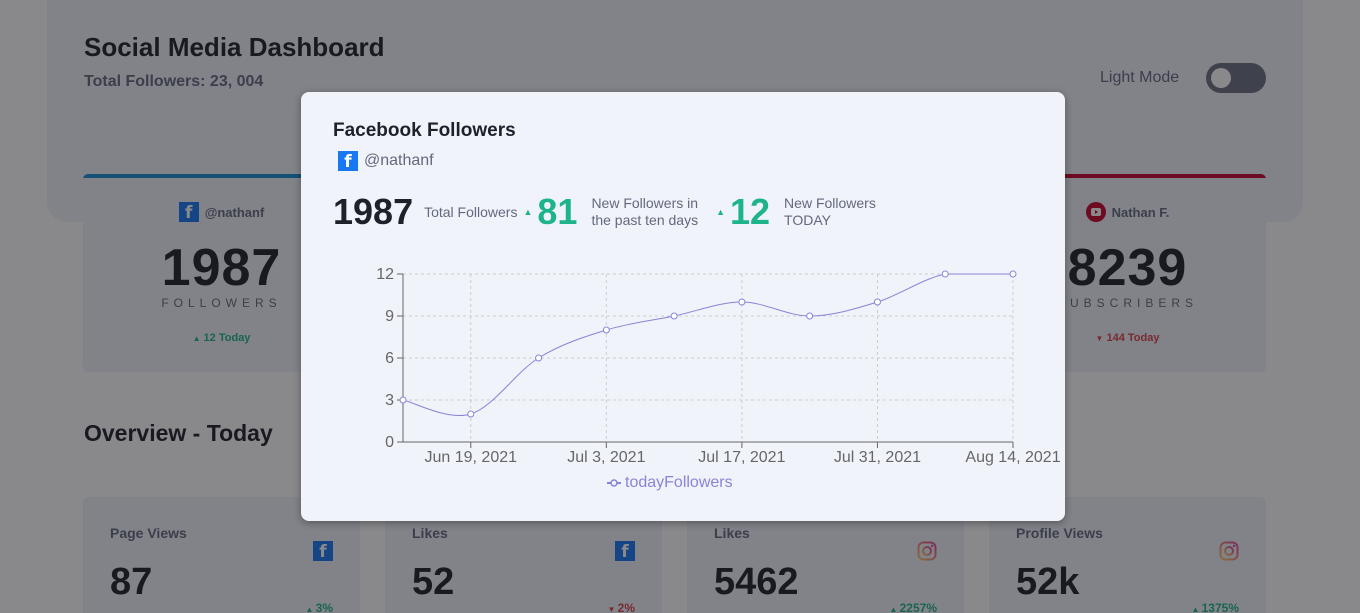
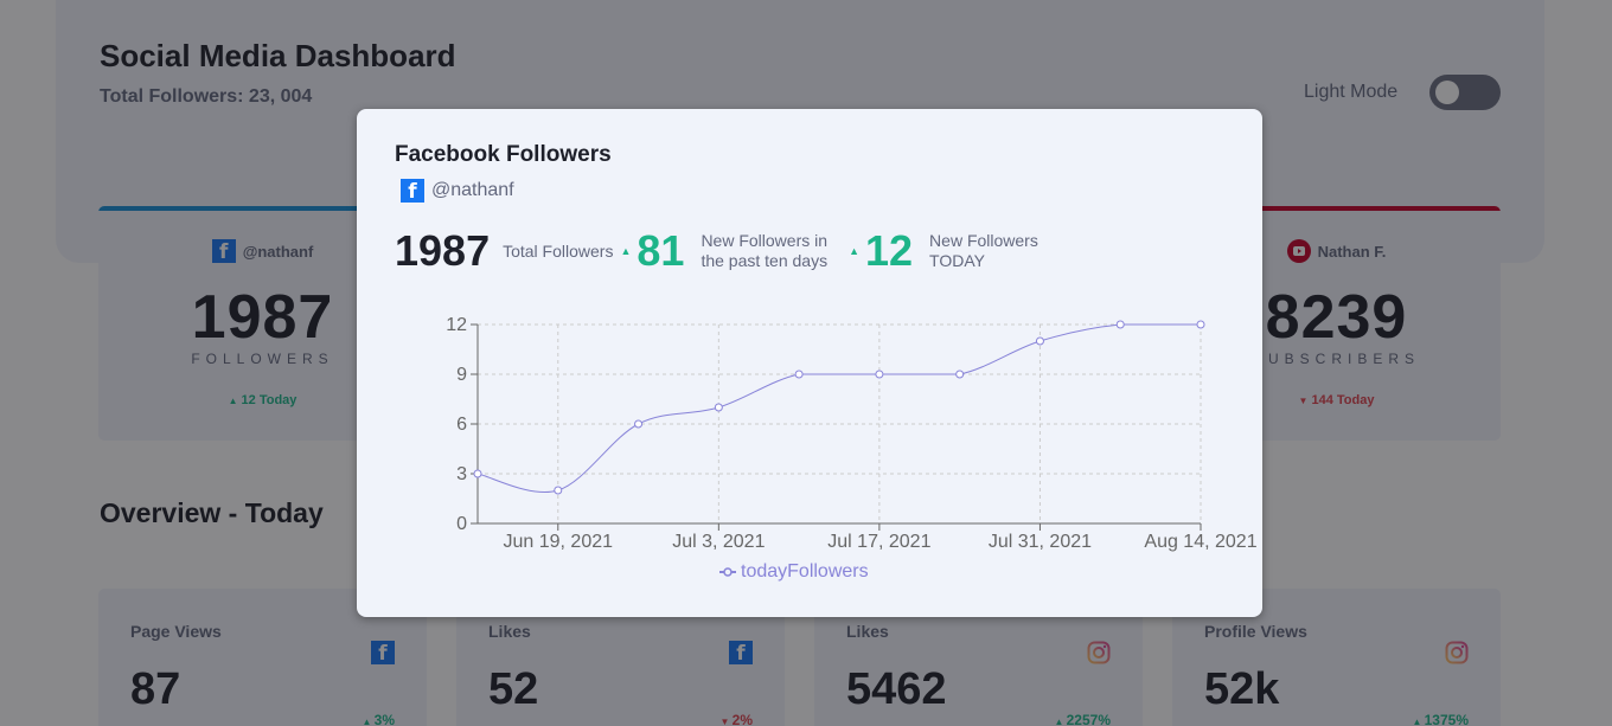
Jul 3, 2021: 8 -> 7
Jul 17, 2021: 10 -> 9
Jul 31, 2021: 10 -> 11
